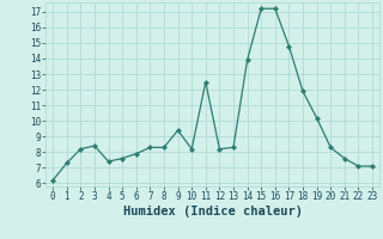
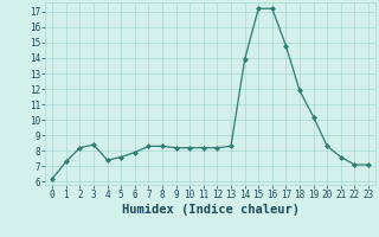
9: 9.4 -> 8.2
11: 12.5 -> 8.2
